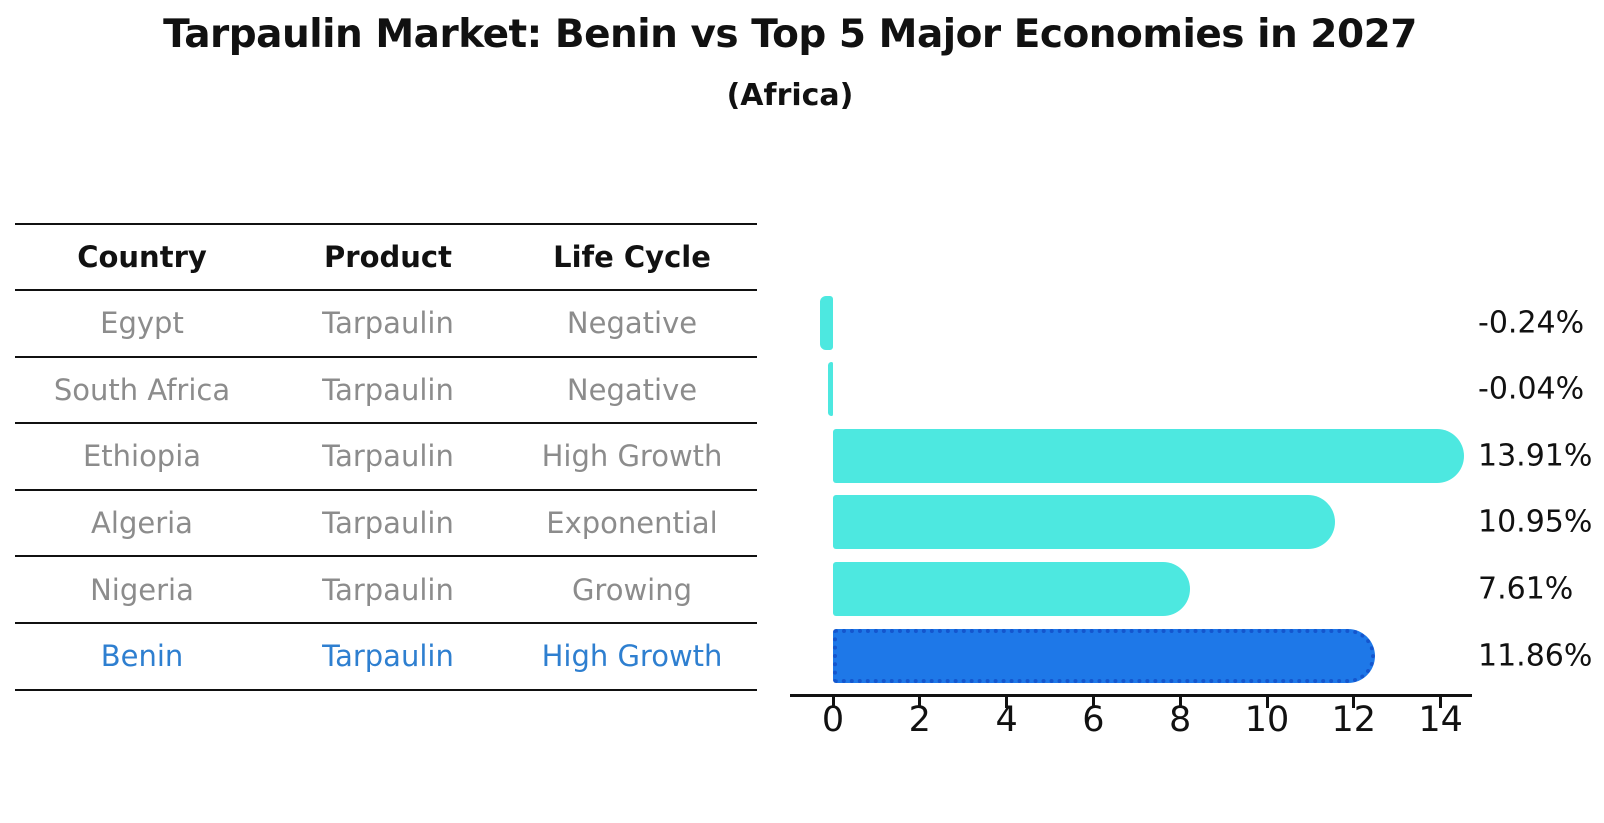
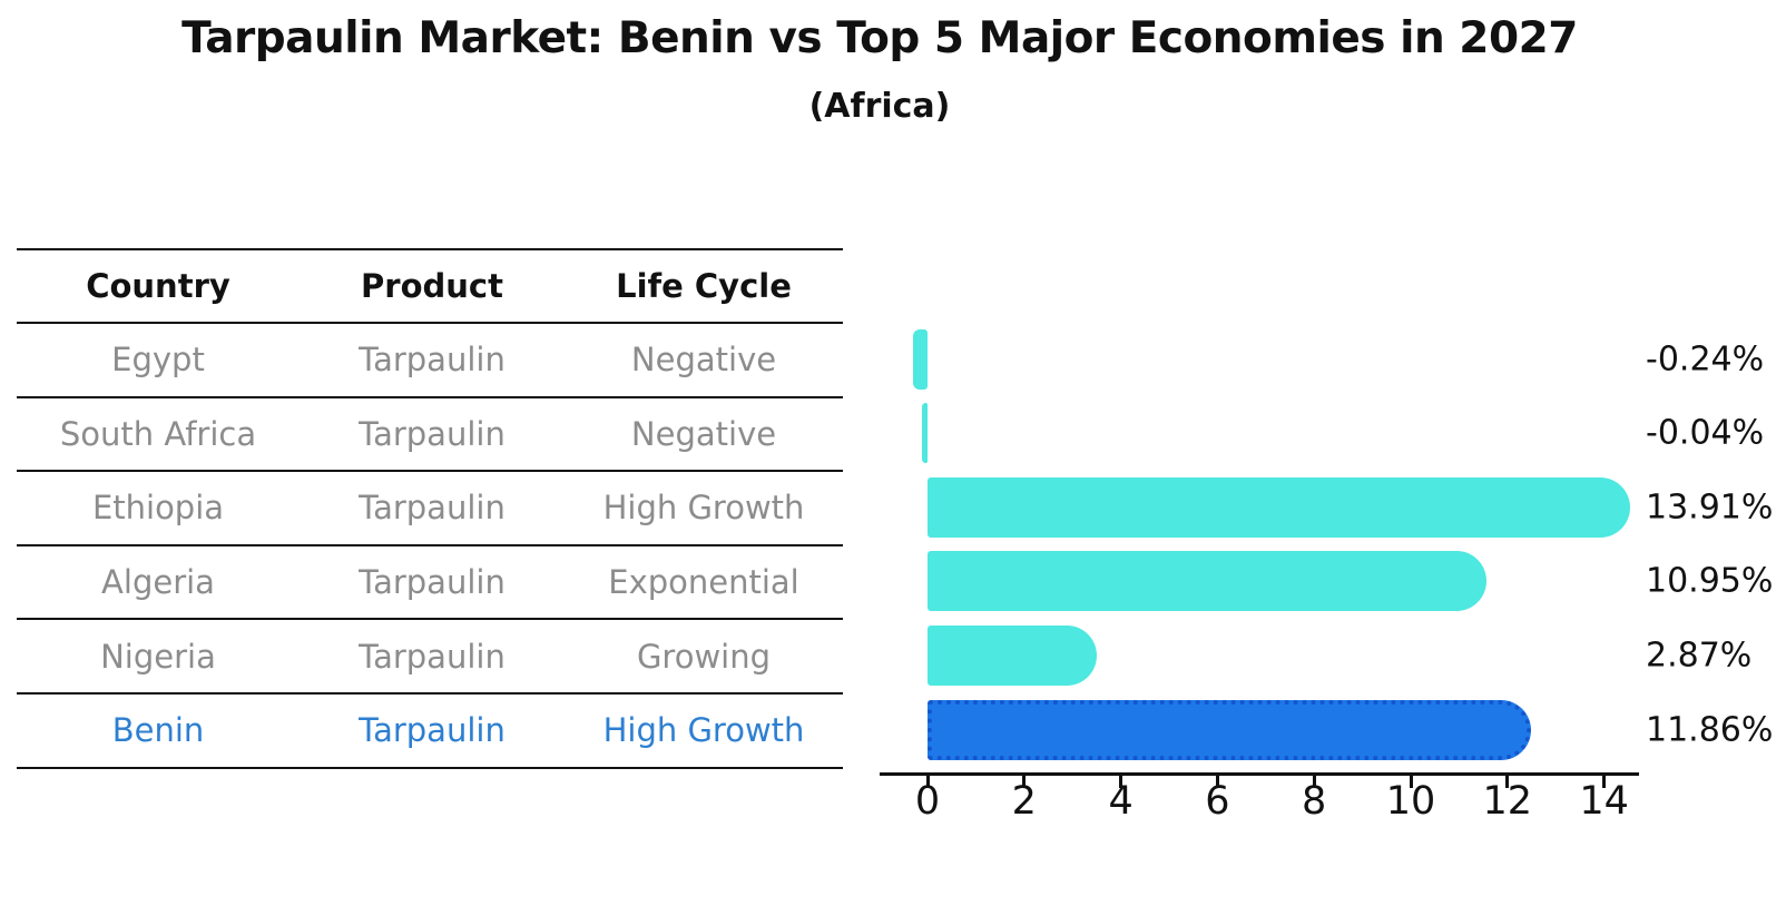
Nigeria: 7.61% -> 2.87%
